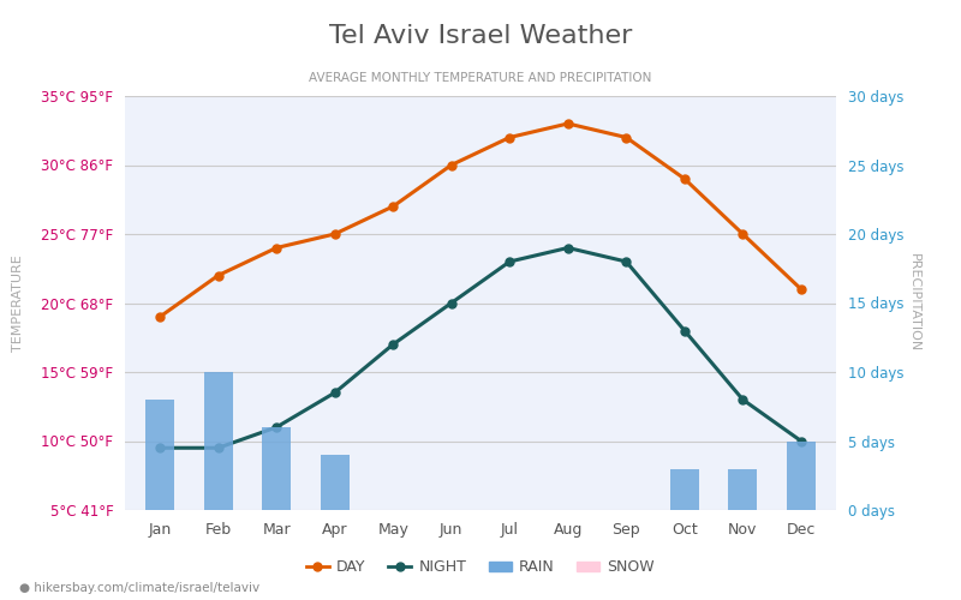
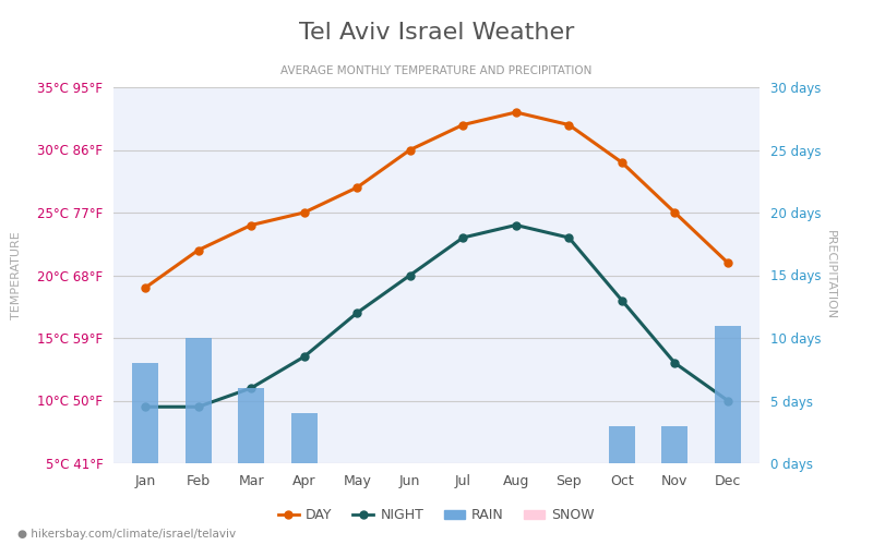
RAIN/Dec: 5 days -> 11 days
